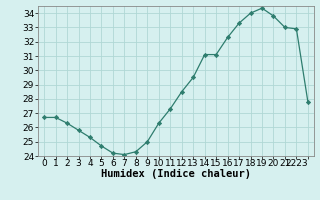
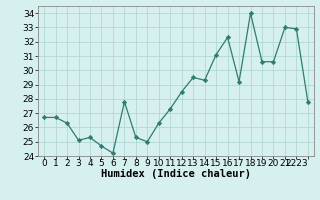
3: 25.8 -> 25.1
7: 24.1 -> 27.8
8: 24.3 -> 25.3
14: 31.1 -> 29.3
17: 33.3 -> 29.2
19: 34.4 -> 30.6
20: 33.8 -> 30.6
